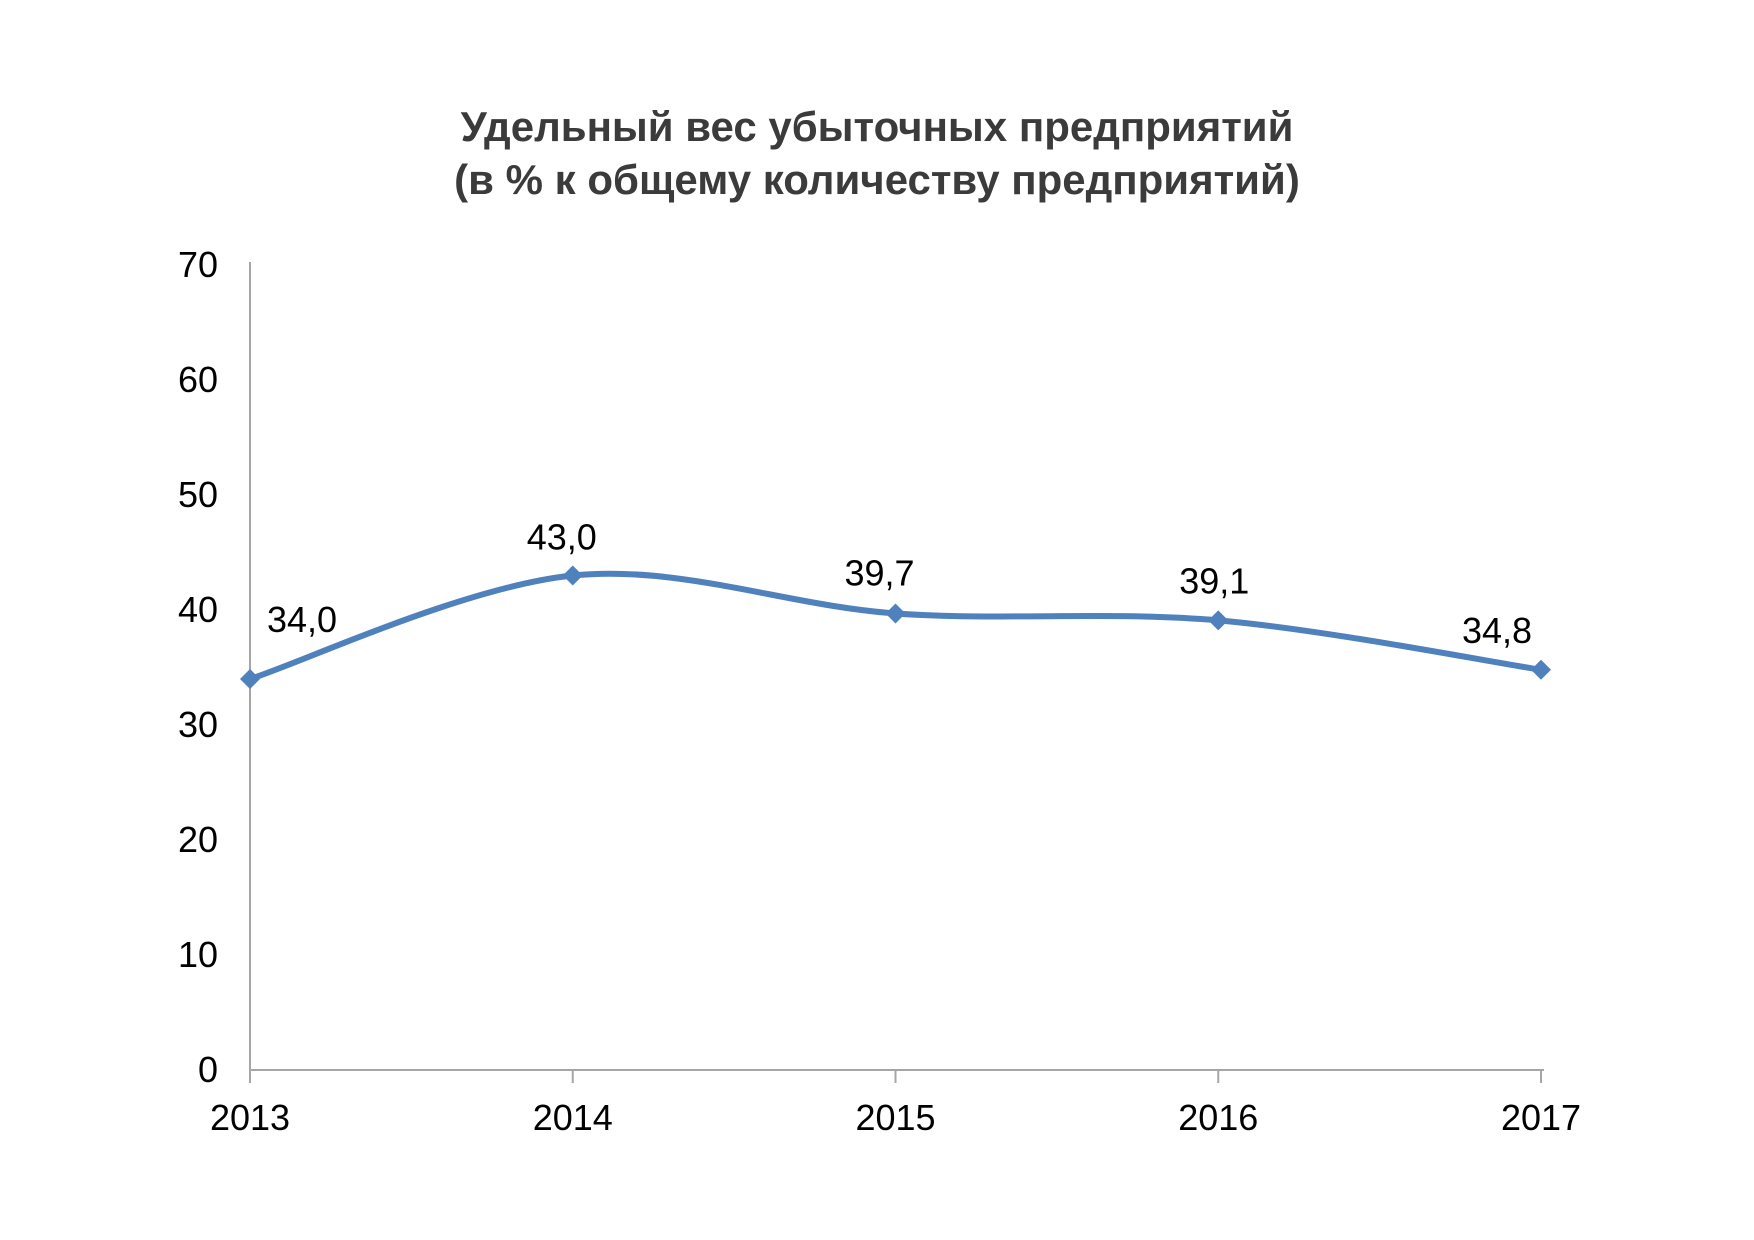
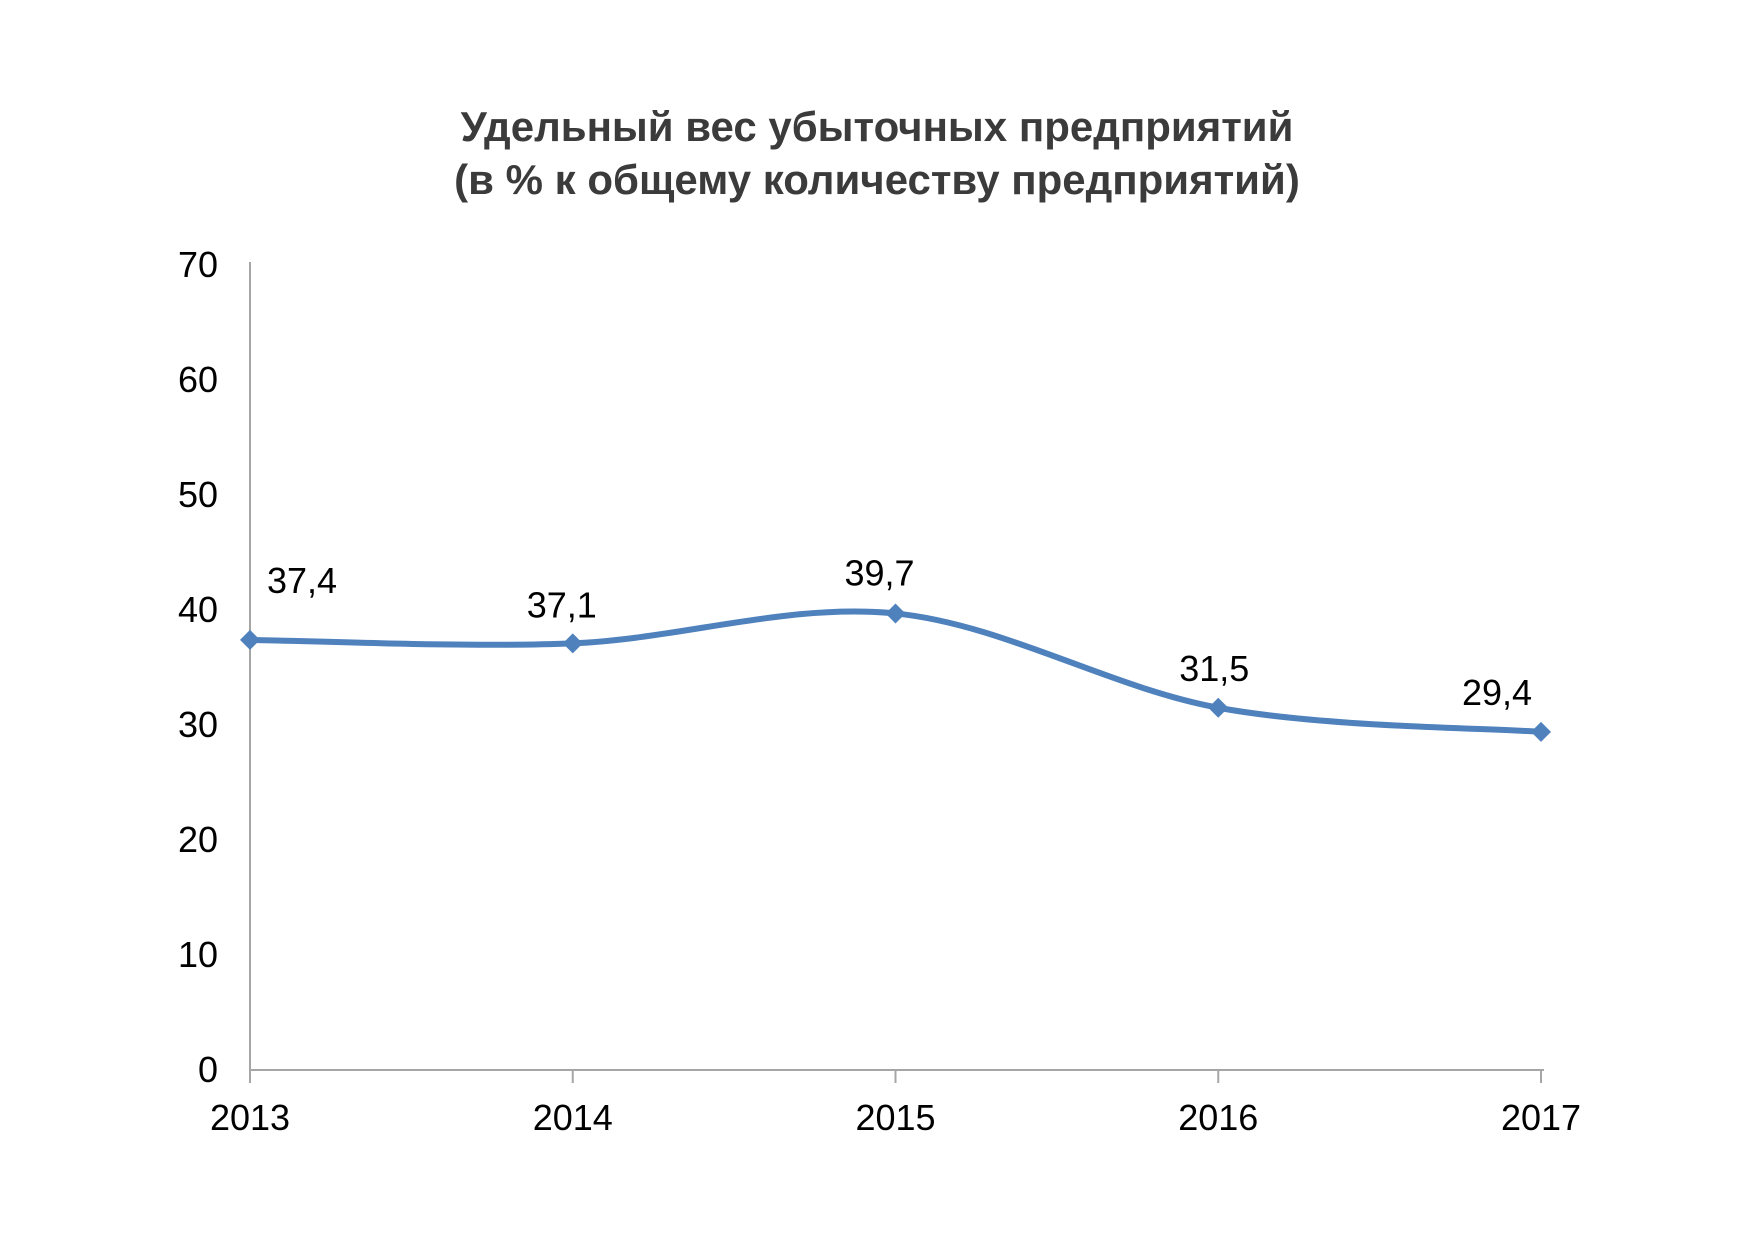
2013: 34,0 -> 37,4
2014: 43,0 -> 37,1
2016: 39,1 -> 31,5
2017: 34,8 -> 29,4
